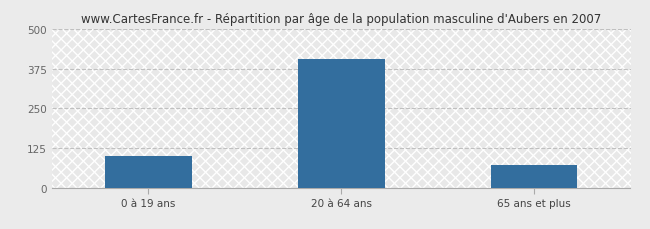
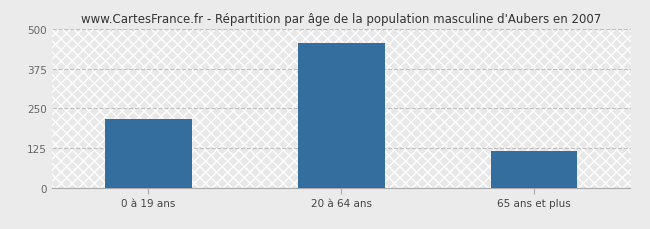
0 à 19 ans: 100 -> 215
20 à 64 ans: 405 -> 455
65 ans et plus: 70 -> 115
